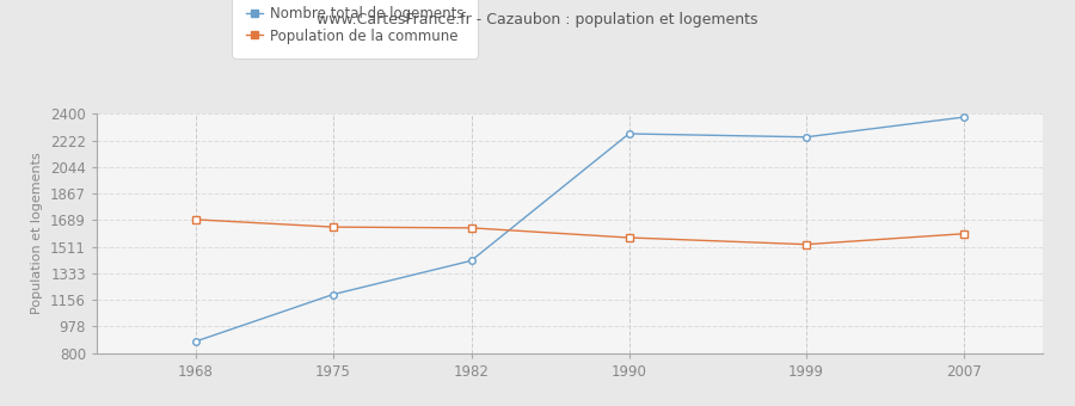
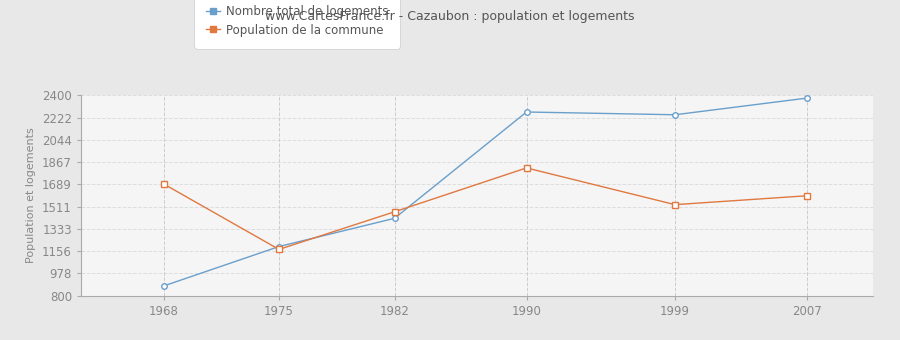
Population de la commune/1975: 1640 -> 1170
Population de la commune/1982: 1640 -> 1470
Population de la commune/1990: 1570 -> 1820
